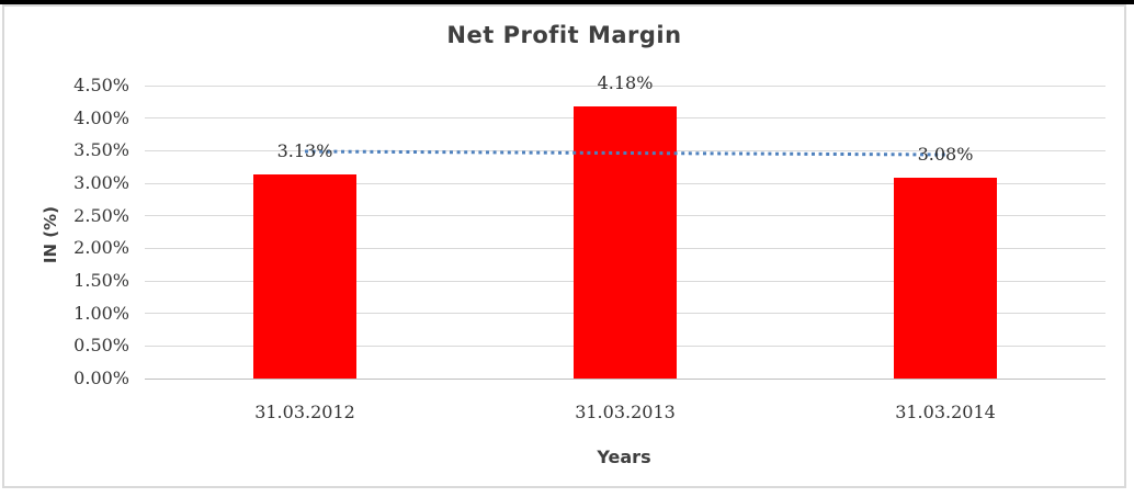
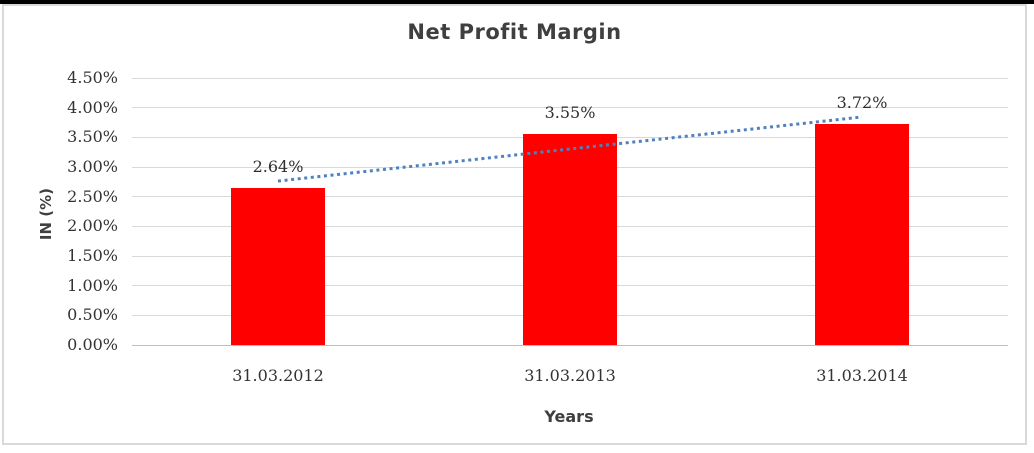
31.03.2012: 3.13% -> 2.64%
31.03.2013: 4.18% -> 3.55%
31.03.2014: 3.08% -> 3.72%
